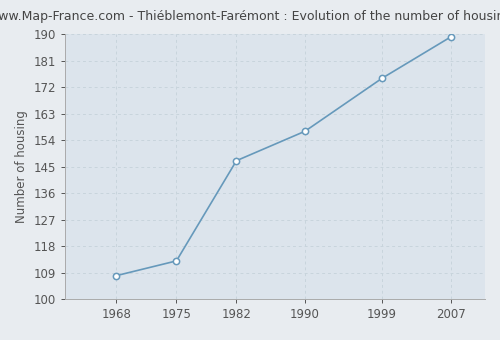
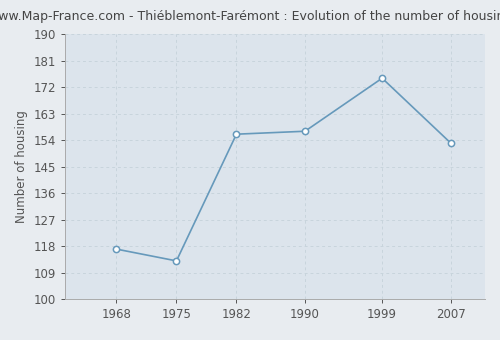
1968: 108 -> 117
1982: 147 -> 156
2007: 189 -> 153
